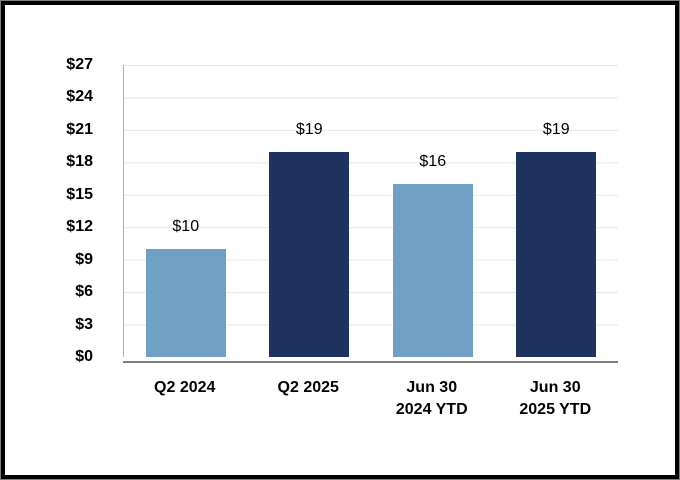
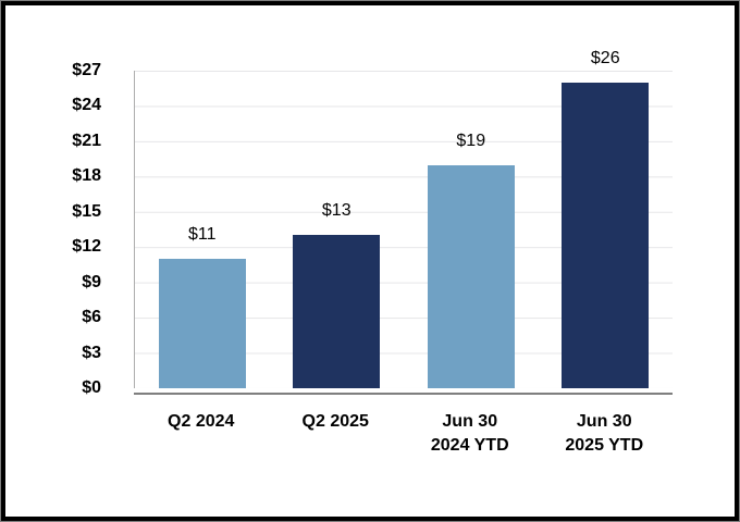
Q2 2024: $10 -> $11
Q2 2025: $19 -> $13
Jun 30 2024 YTD: $16 -> $19
Jun 30 2025 YTD: $19 -> $26
